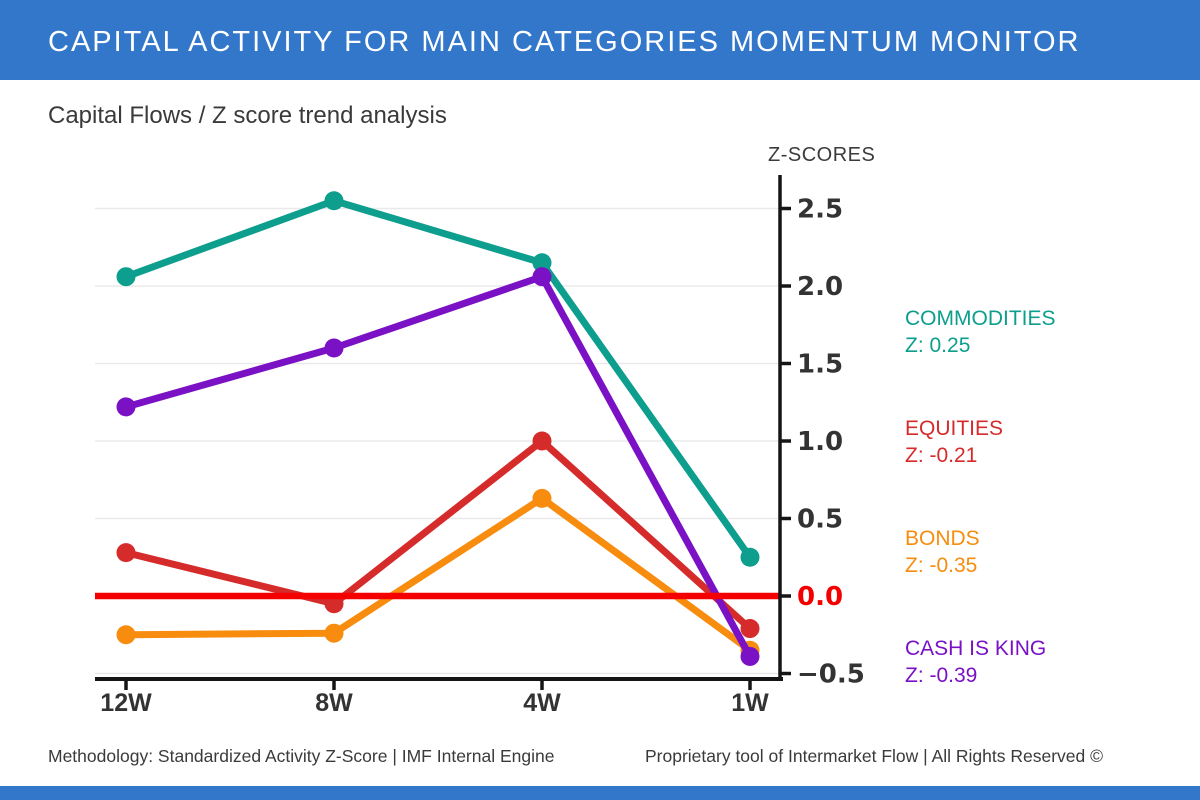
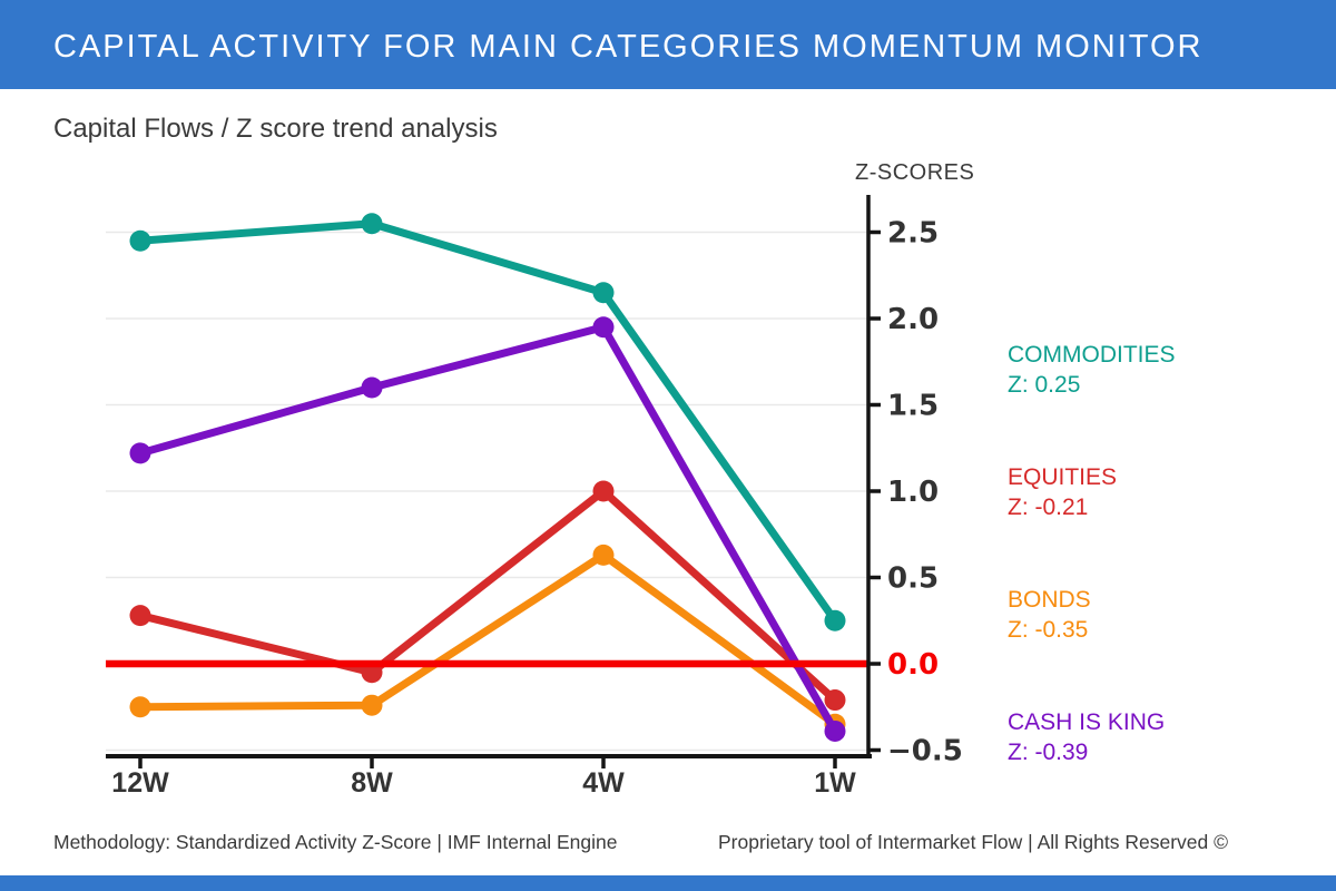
COMMODITIES/12W: 2.06 -> 2.45
CASH IS KING/4W: 2.06 -> 1.95
